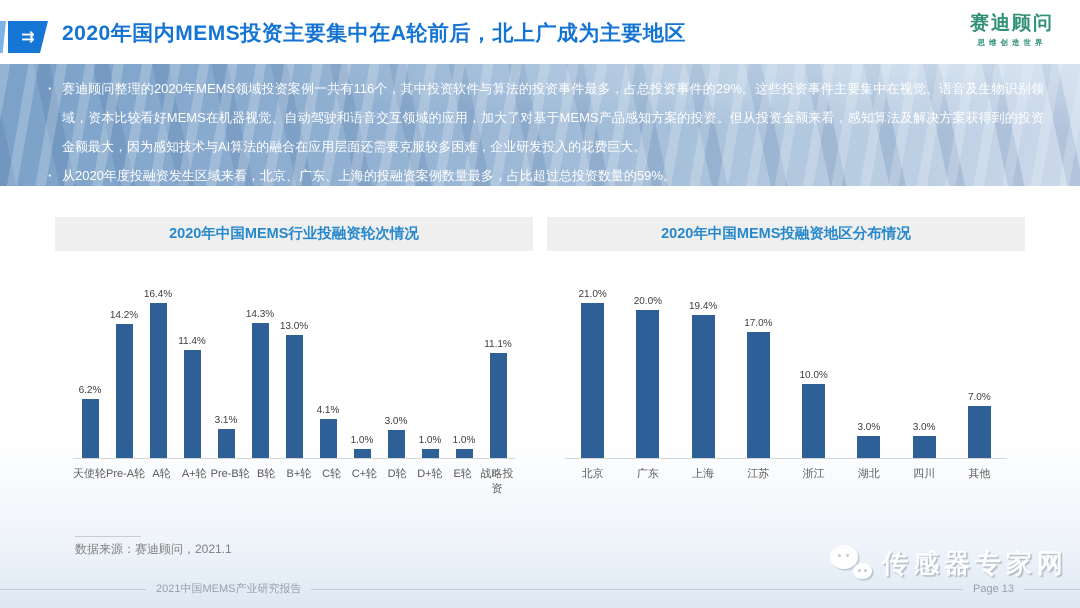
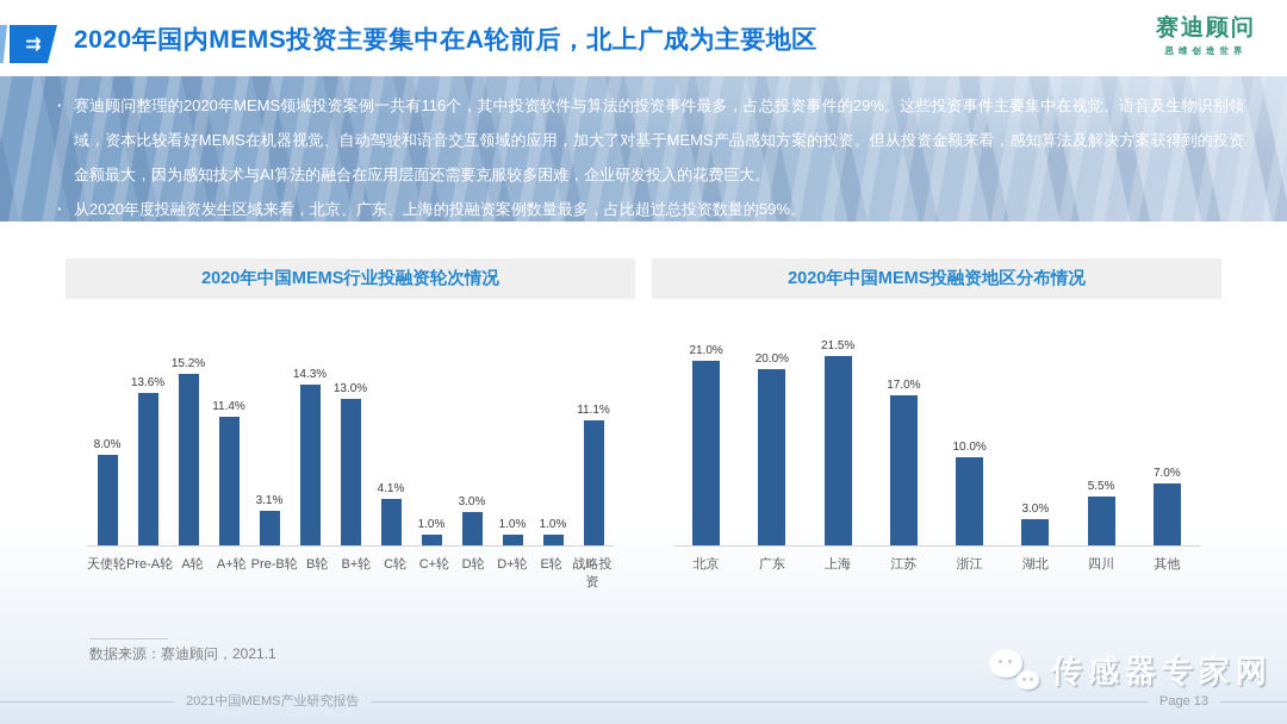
2020年中国MEMS行业投融资轮次情况/天使轮: 6.2% -> 8.0%
2020年中国MEMS行业投融资轮次情况/Pre-A轮: 14.2% -> 13.6%
2020年中国MEMS行业投融资轮次情况/A轮: 16.4% -> 15.2%
2020年中国MEMS投融资地区分布情况/上海: 19.4% -> 21.5%
2020年中国MEMS投融资地区分布情况/四川: 3.0% -> 5.5%
